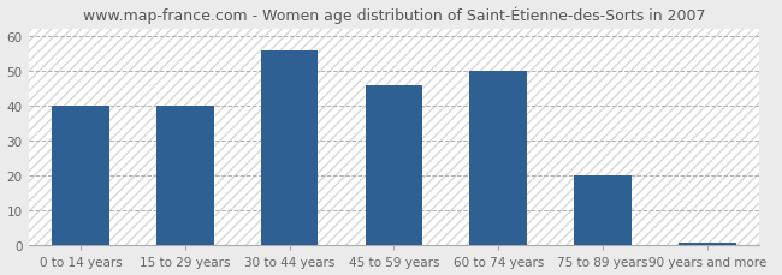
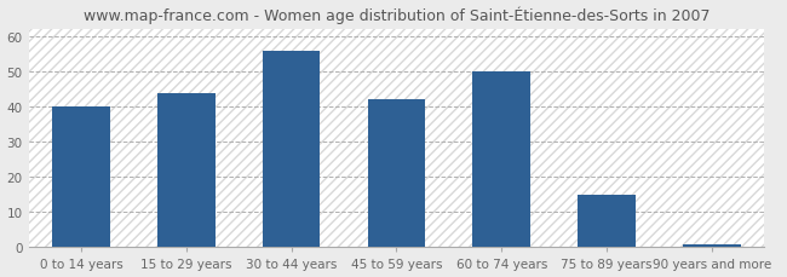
15 to 29 years: 40 -> 44
45 to 59 years: 46 -> 42
75 to 89 years: 20 -> 15
